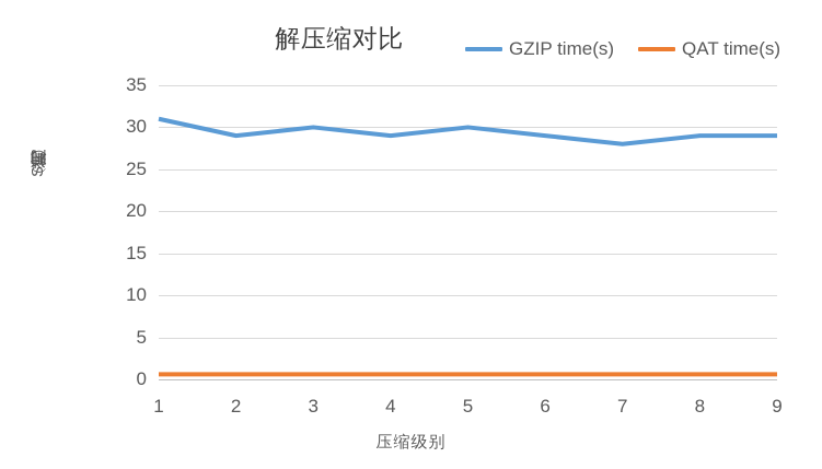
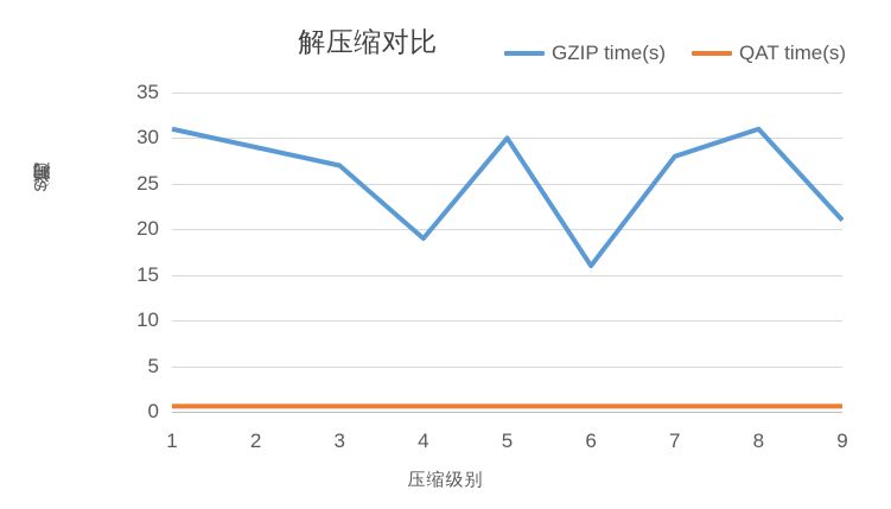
GZIP time(s)/3: 30 -> 27
GZIP time(s)/4: 29 -> 19
GZIP time(s)/6: 29 -> 16
GZIP time(s)/8: 29 -> 31
GZIP time(s)/9: 29 -> 21
